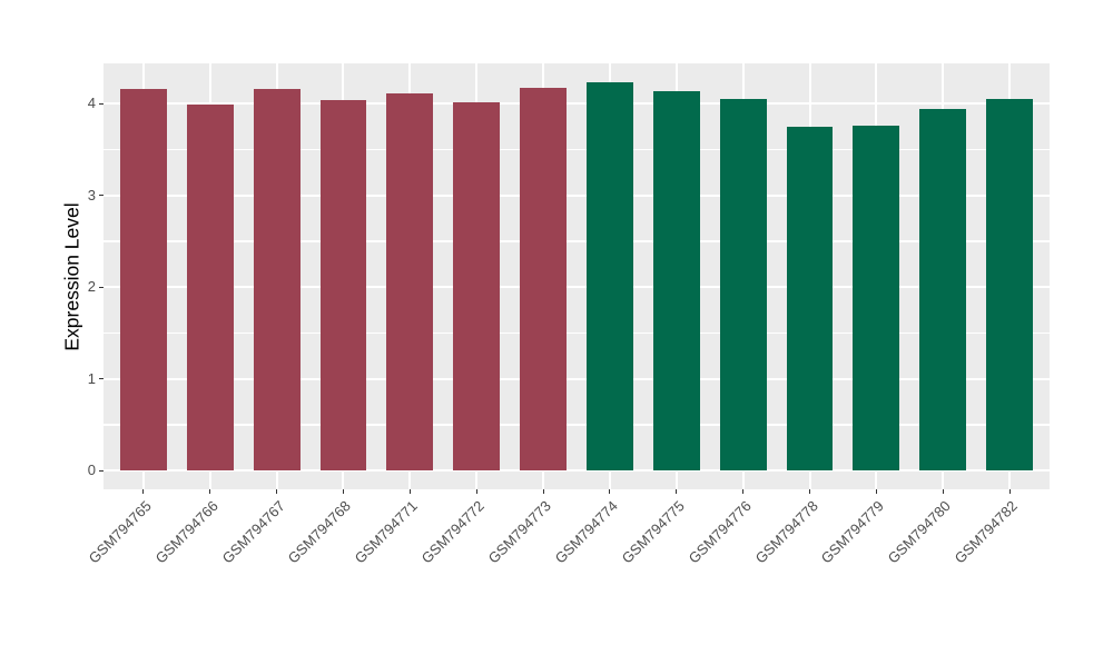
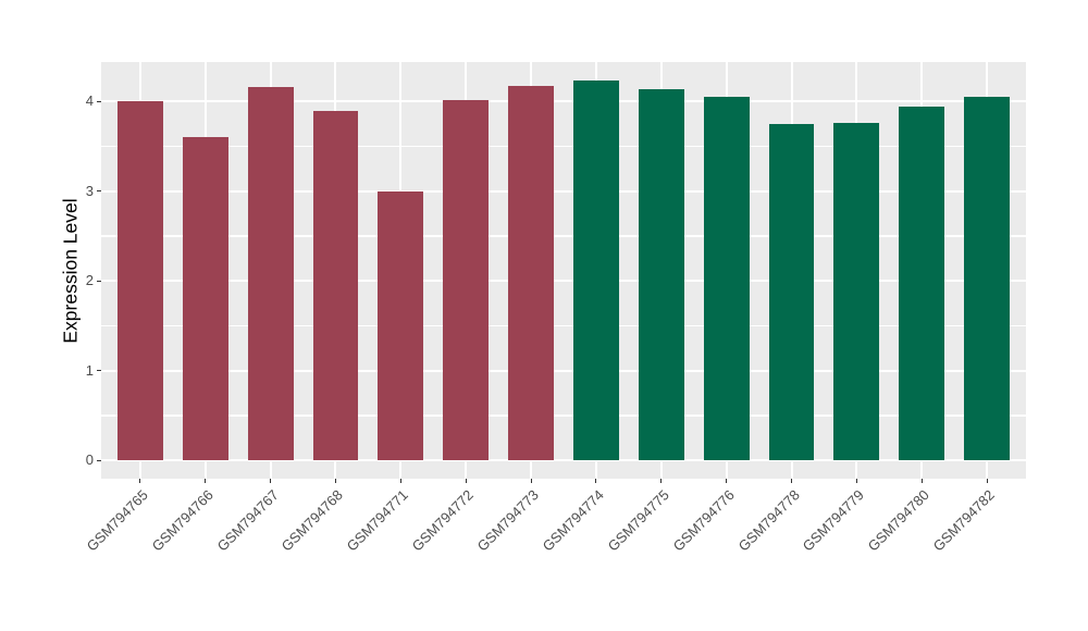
GSM794765: 4.2 -> 4.0
GSM794766: 4.0 -> 3.6
GSM794768: 4.0 -> 3.9
GSM794771: 4.1 -> 3.0
